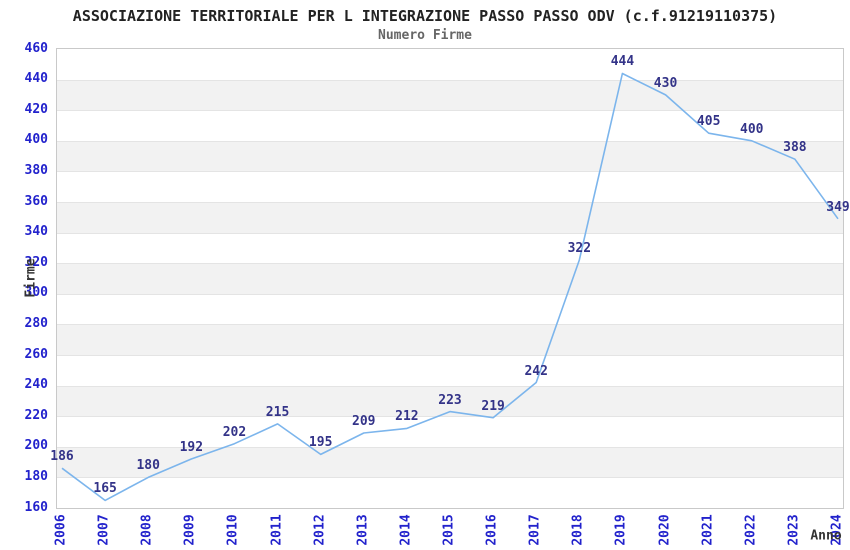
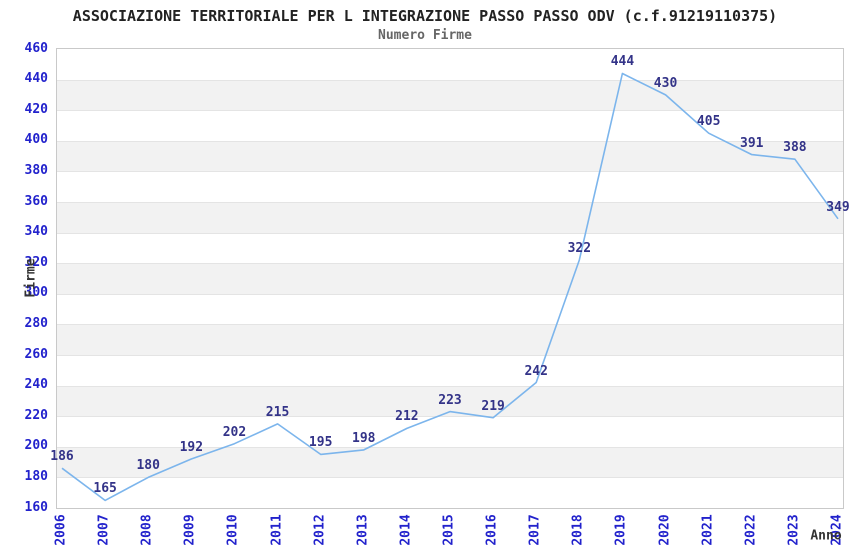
2013: 209 -> 198
2022: 400 -> 391
